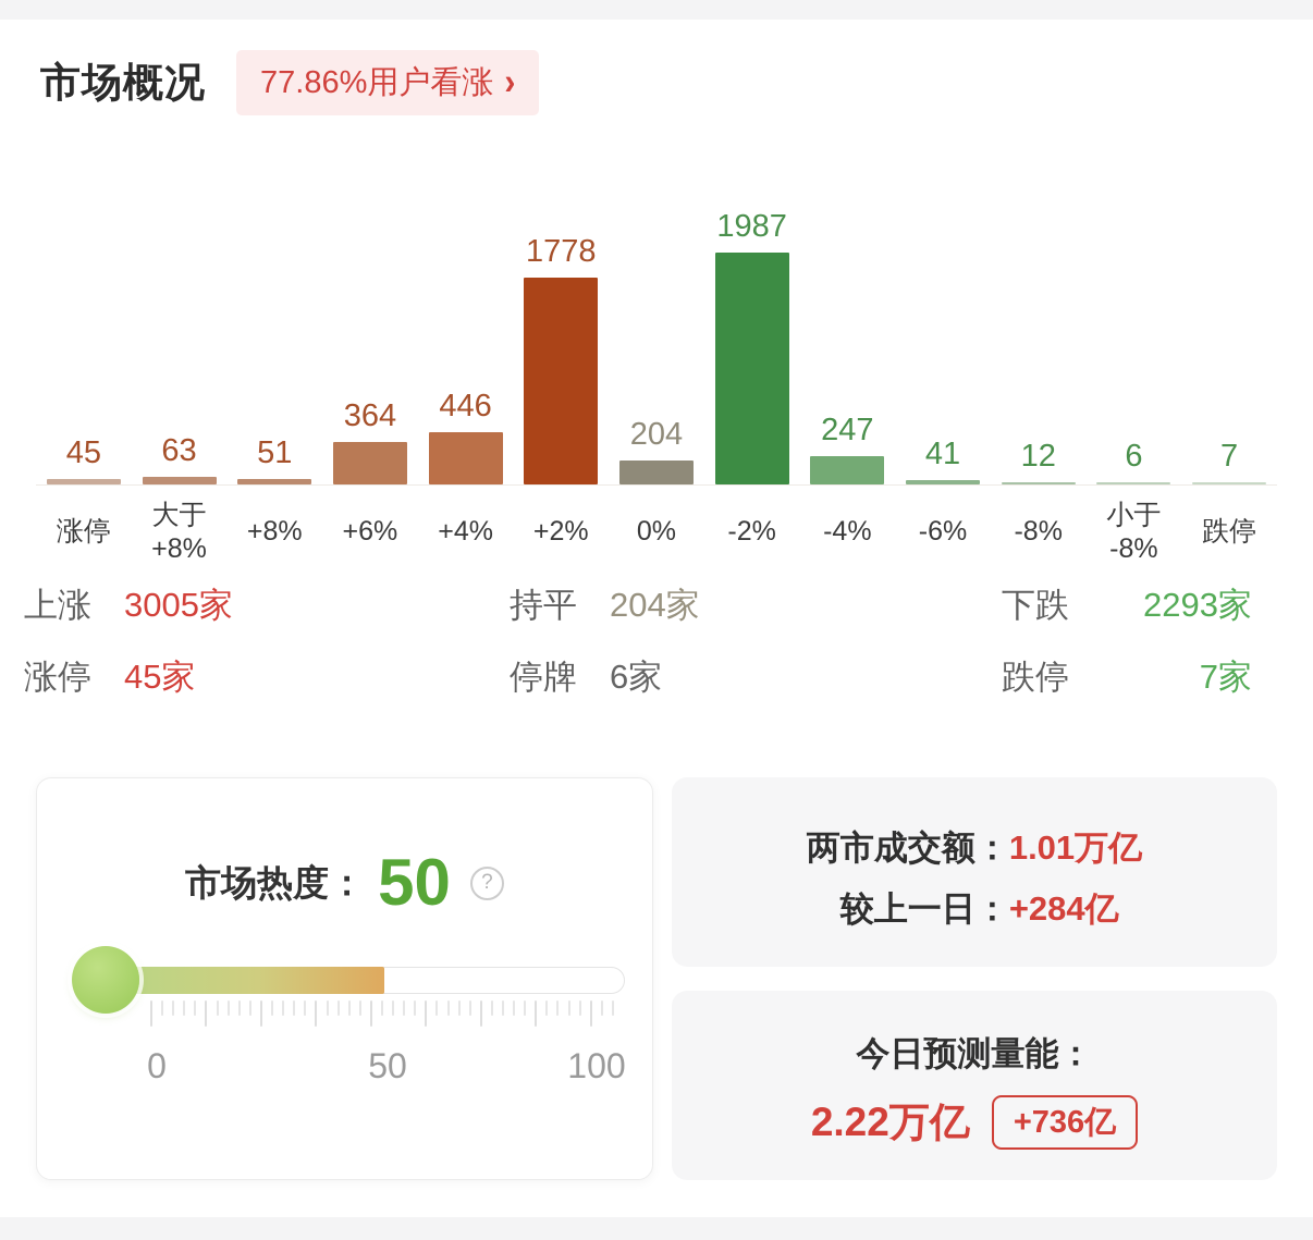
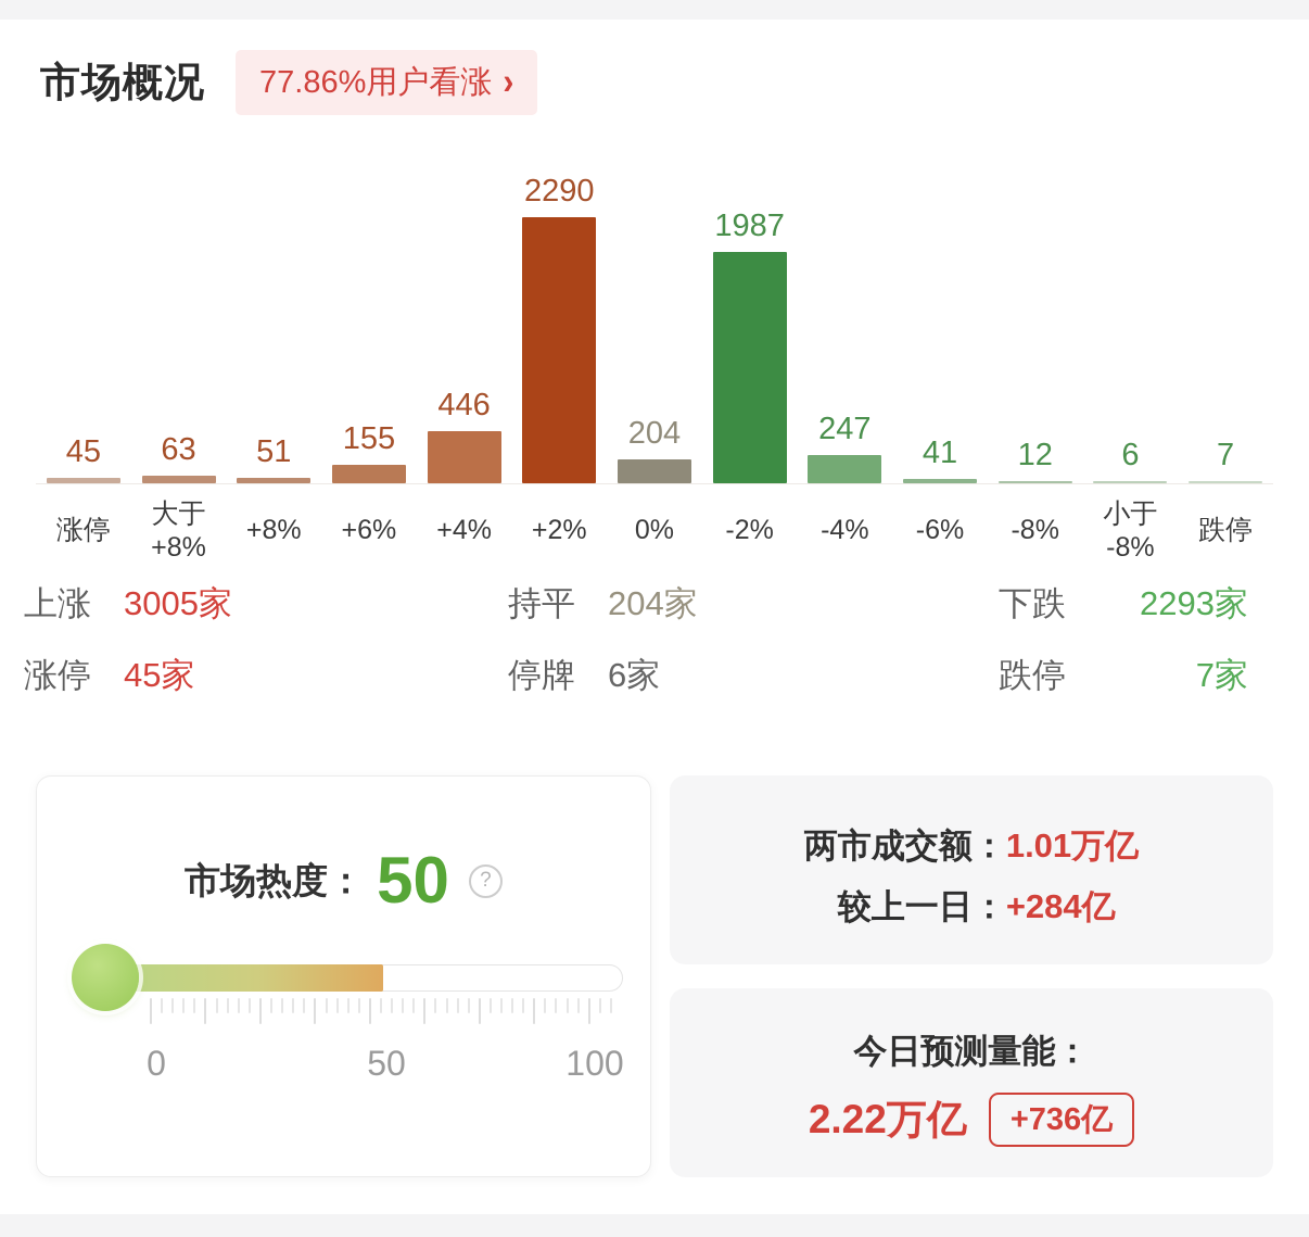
+6%: 364 -> 155
+2%: 1778 -> 2290
